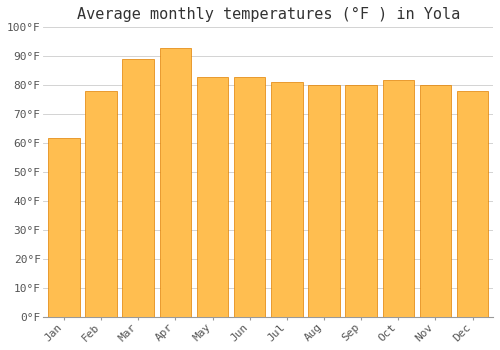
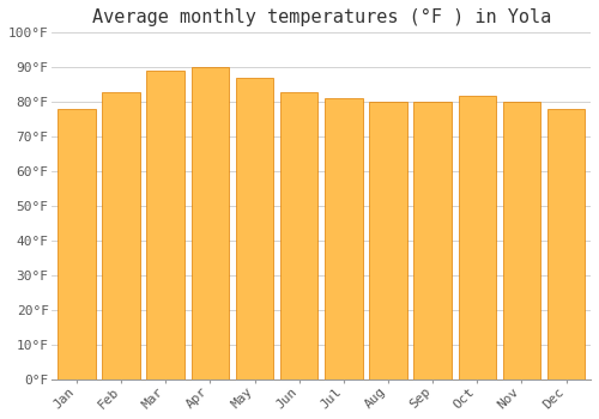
Jan: 62°F -> 78°F
Feb: 78°F -> 83°F
Apr: 93°F -> 90°F
May: 83°F -> 87°F
